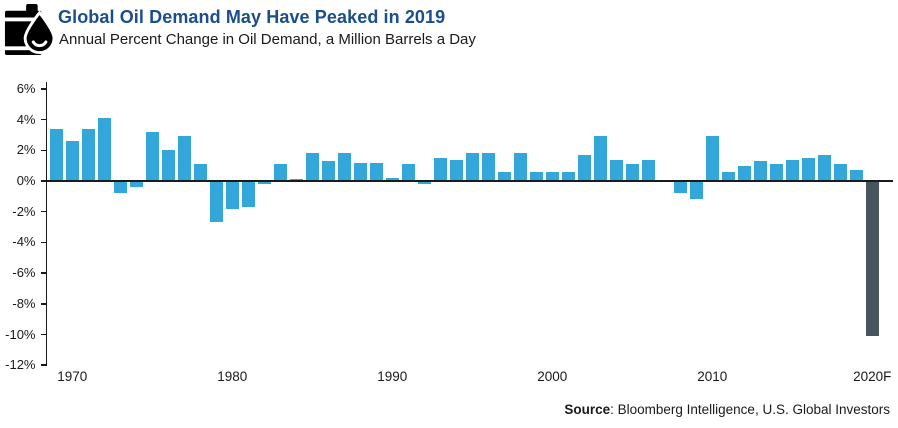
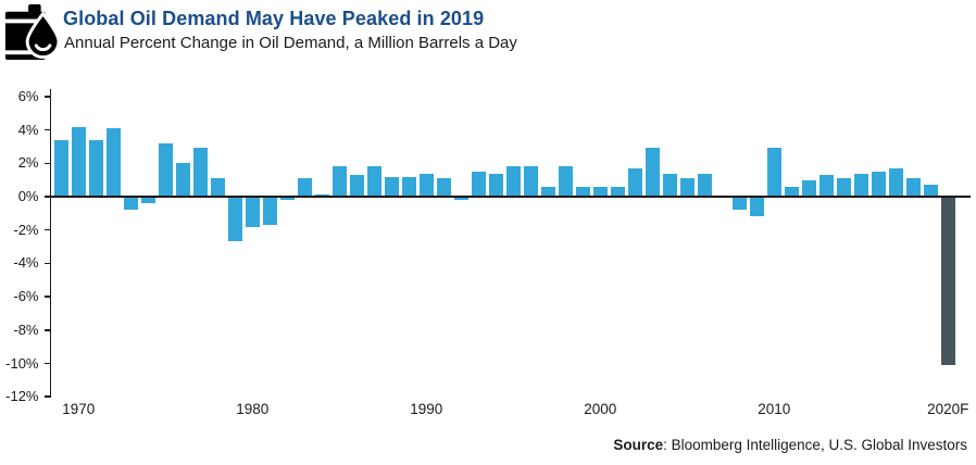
1970: 2.6% -> 4.2%
1990: 0.2% -> 1.4%
